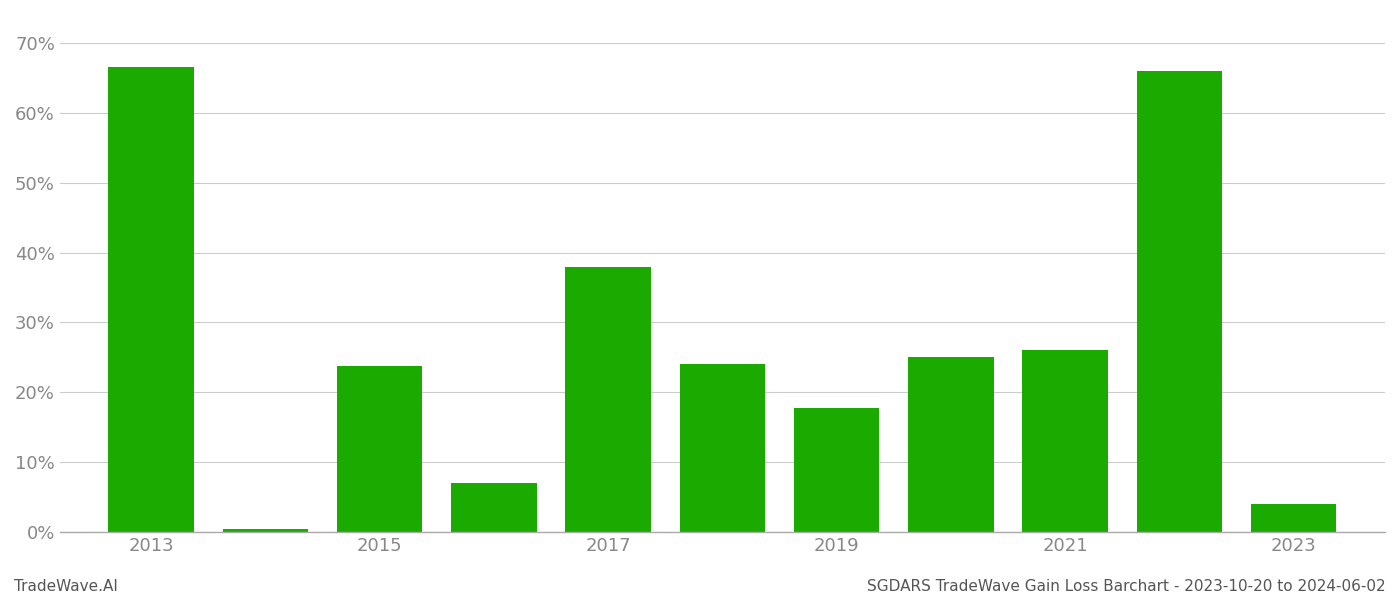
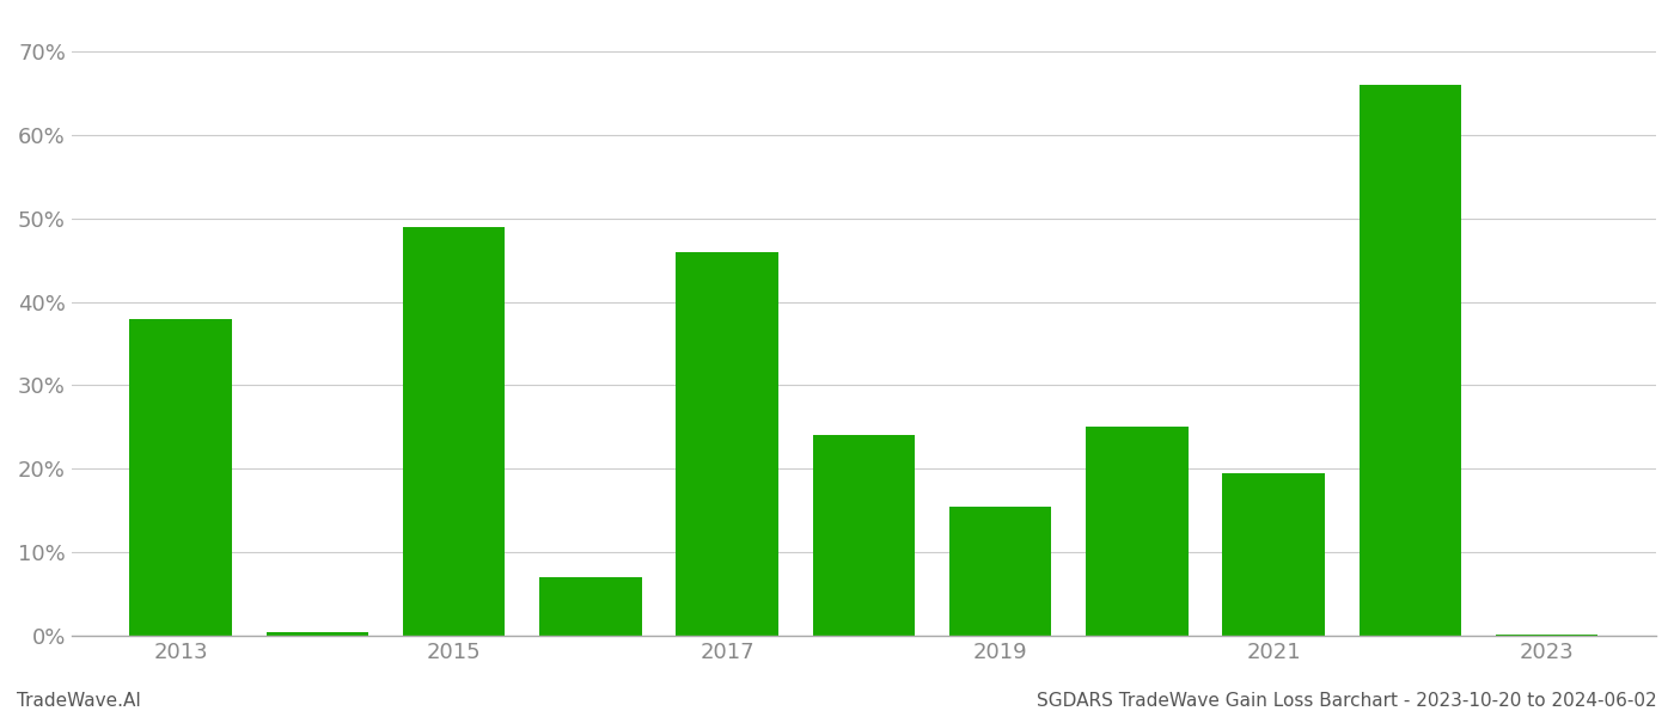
2013: 66.6% -> 38.0%
2015: 23.8% -> 49.0%
2017: 38.0% -> 46.0%
2019: 17.8% -> 15.5%
2021: 26.0% -> 19.5%
2023: 4.0% -> 0.1%
